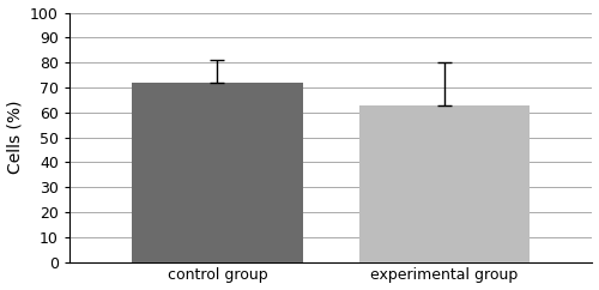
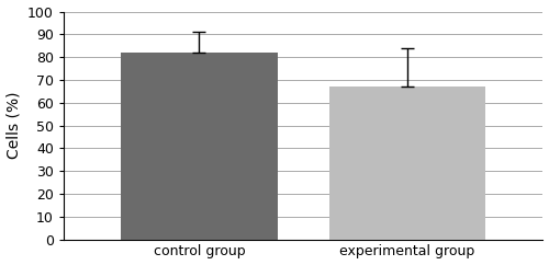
control group: 72 -> 82
experimental group: 63 -> 67
